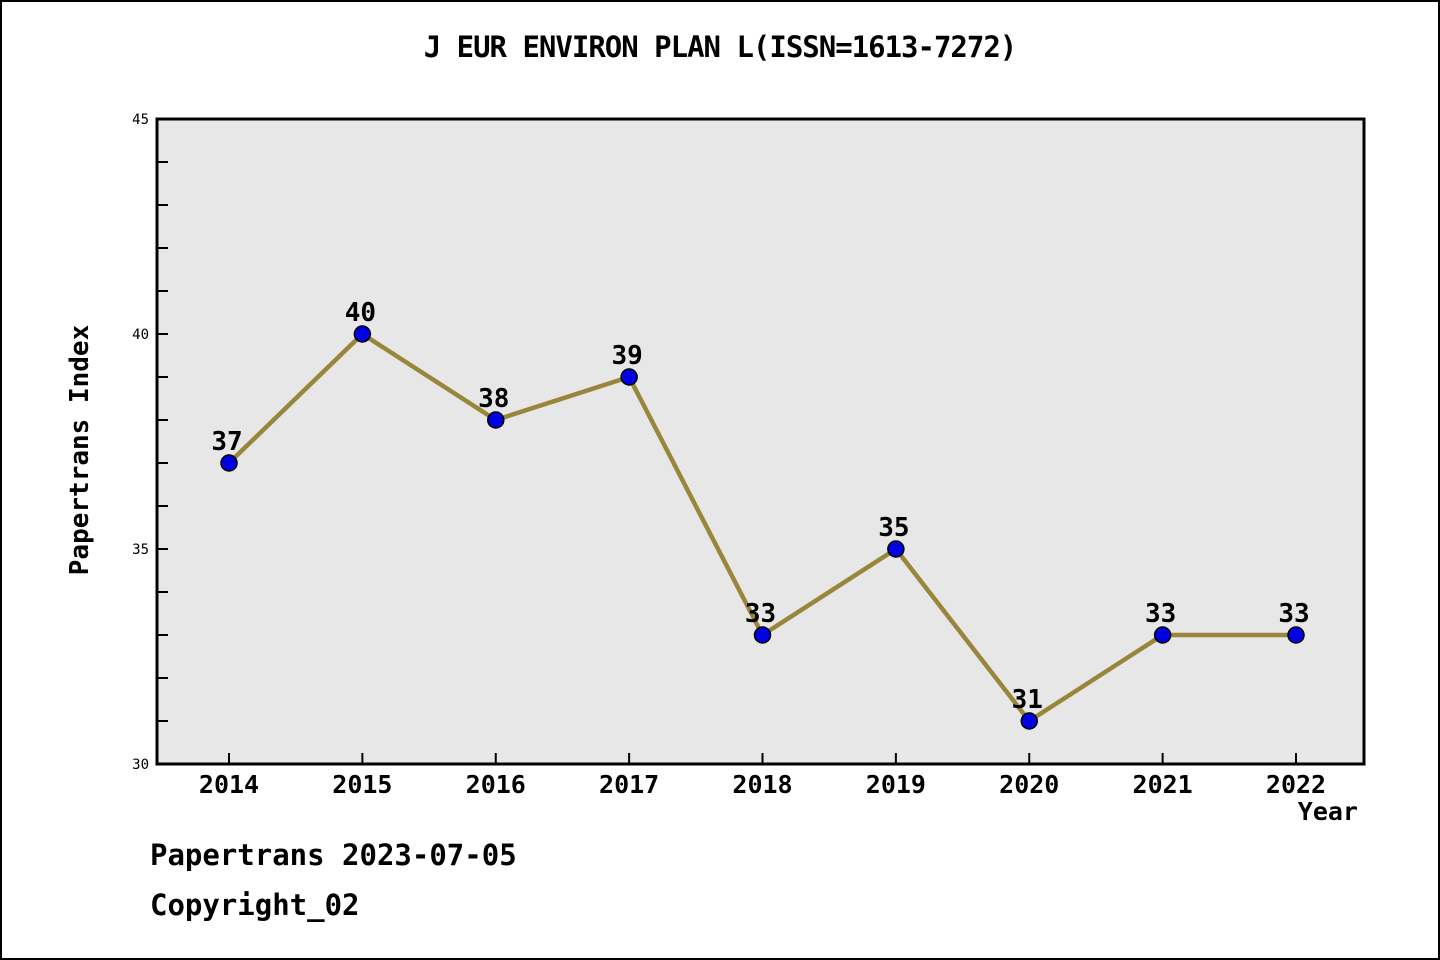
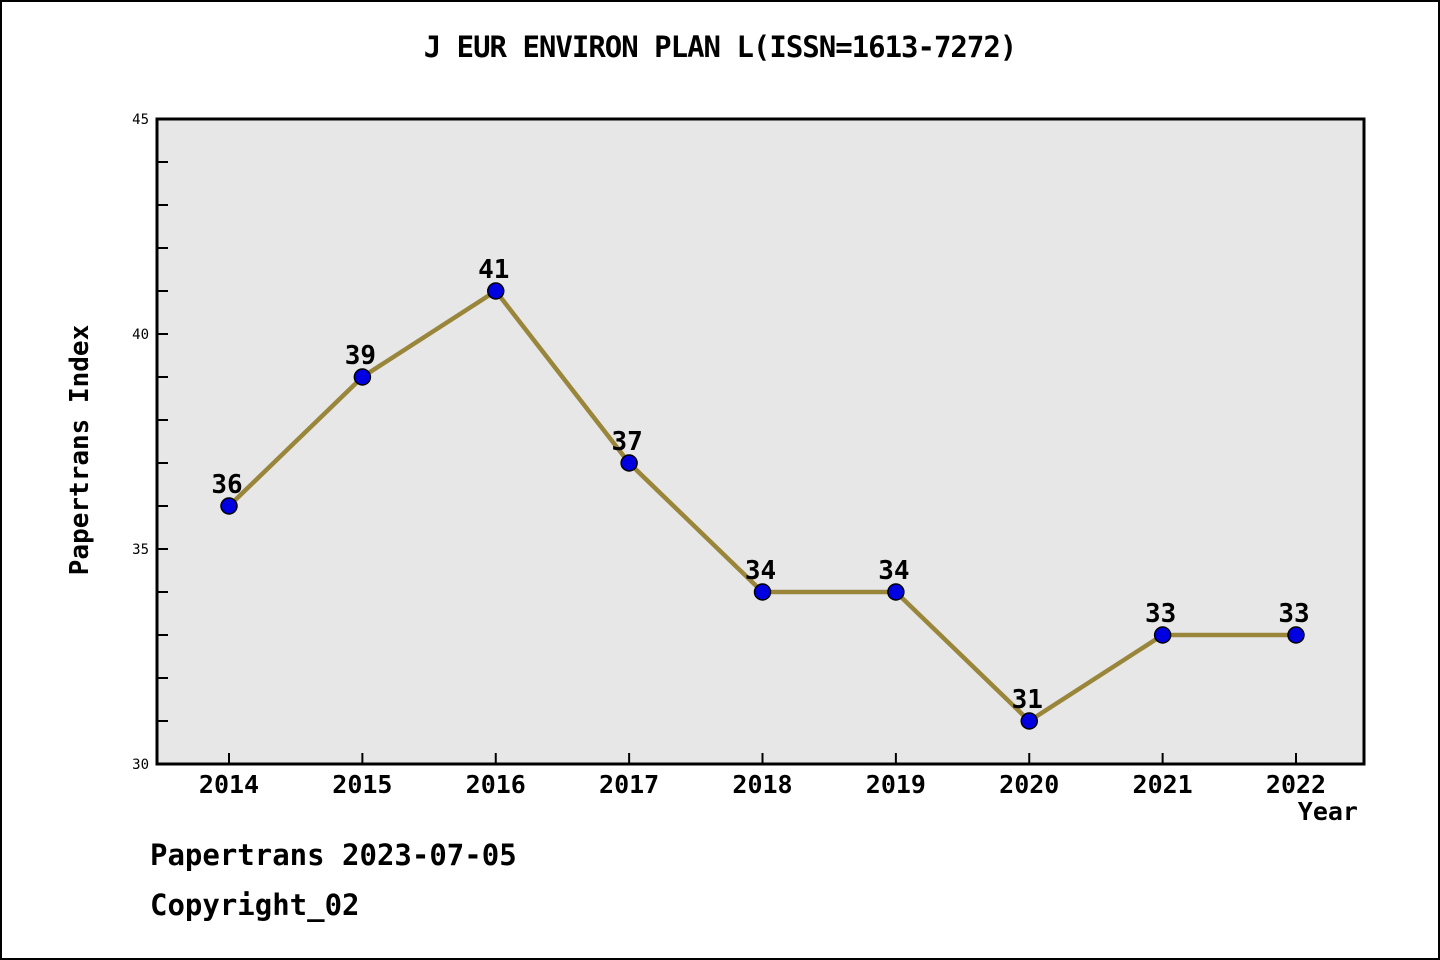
2014: 37 -> 36
2015: 40 -> 39
2016: 38 -> 41
2017: 39 -> 37
2018: 33 -> 34
2019: 35 -> 34
